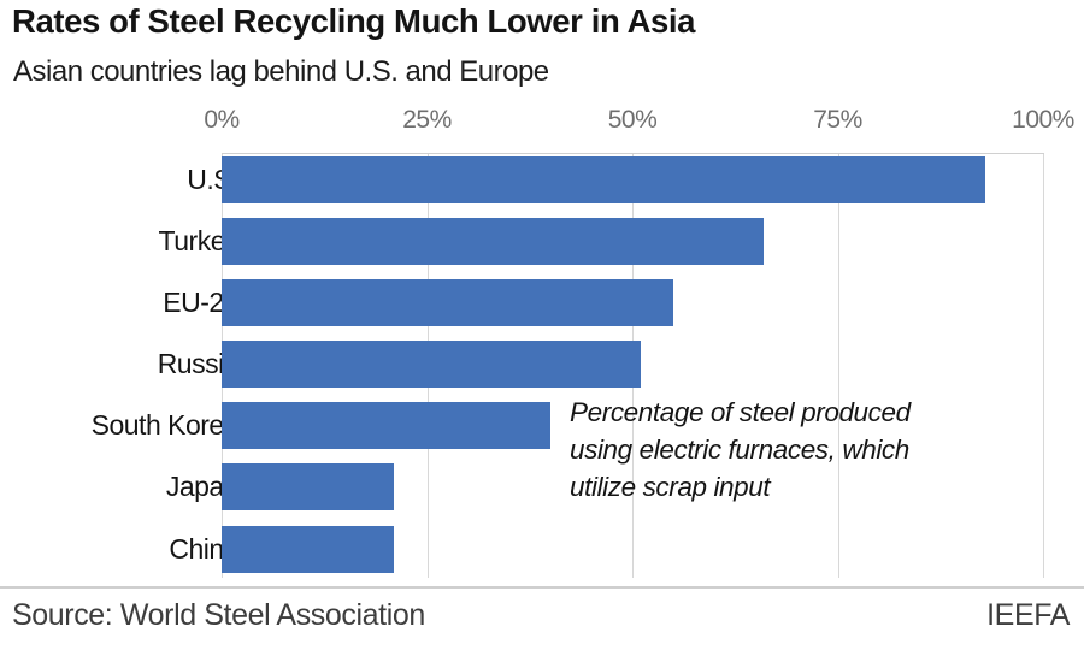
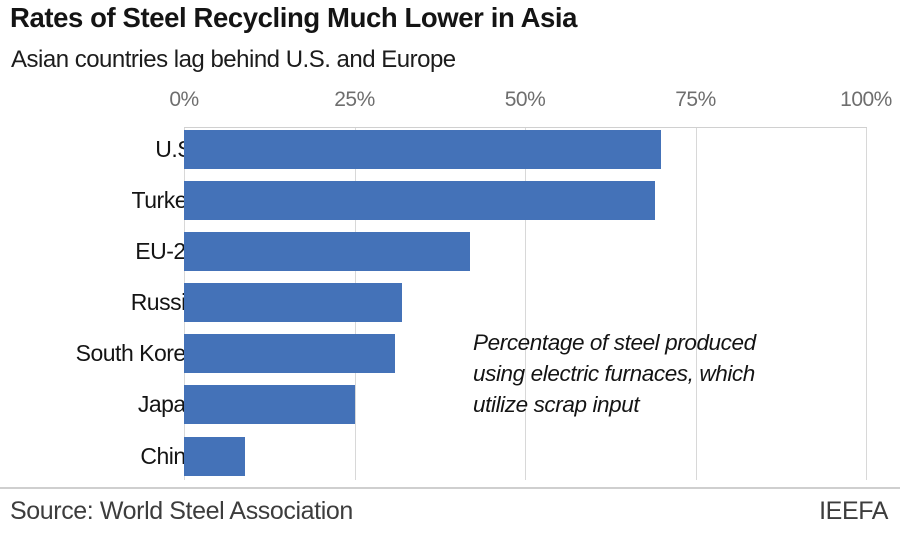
U.S.: 93% -> 70%
Turkey: 66% -> 69%
EU-28: 55% -> 42%
Russia: 51% -> 32%
South Korea: 40% -> 31%
Japan: 21% -> 25%
China: 21% -> 9%
